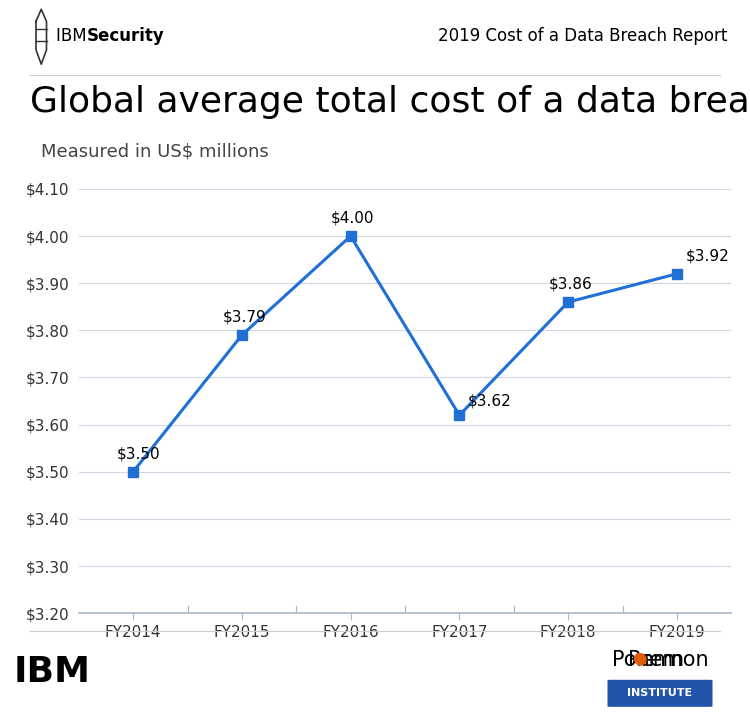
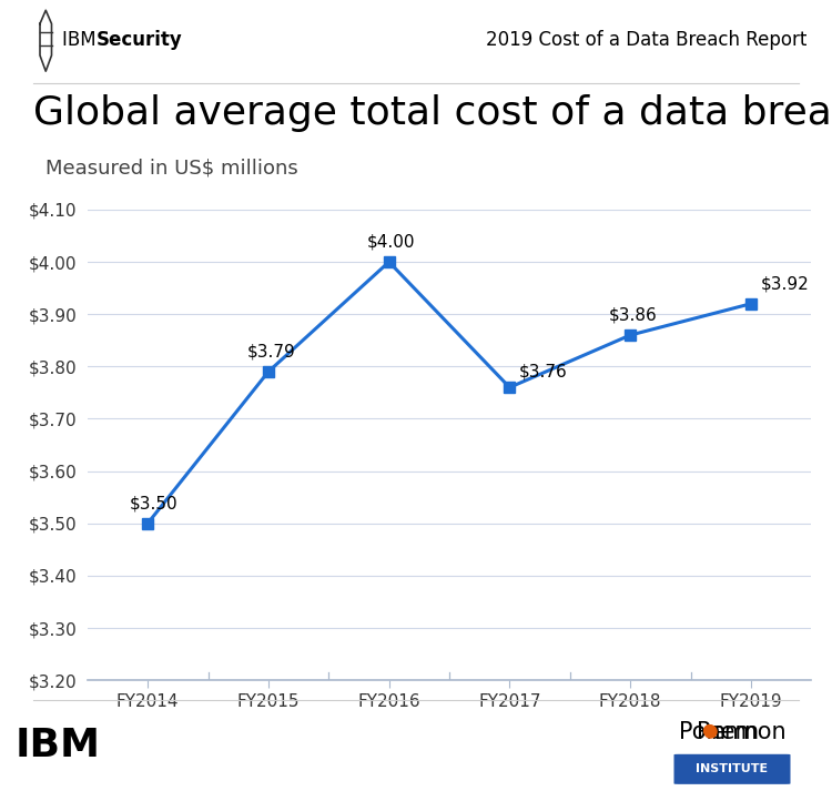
FY2017: $3.62 -> $3.76
